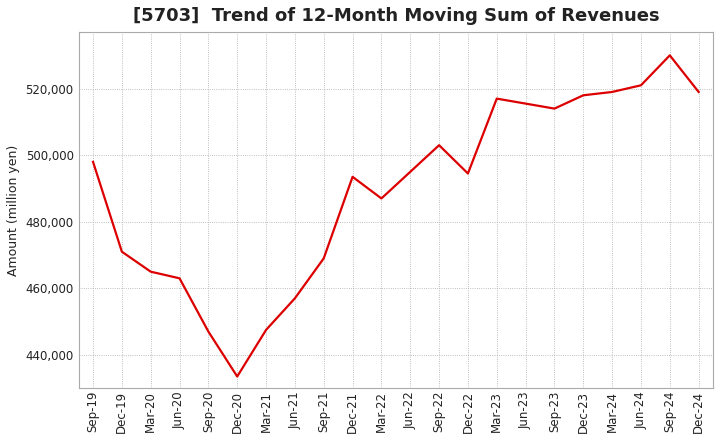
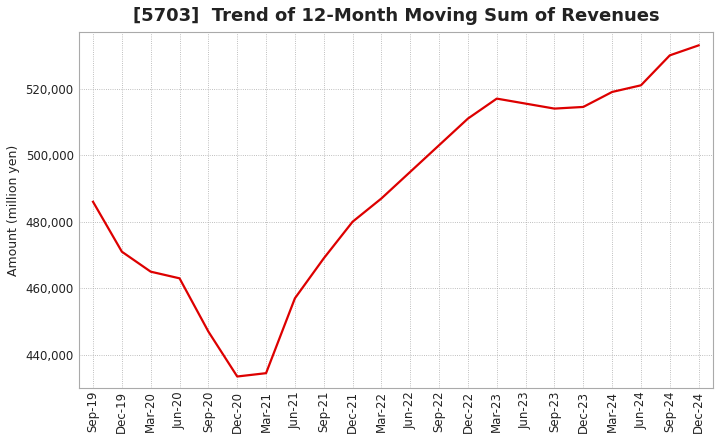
Sep-19: 498,000 -> 486,000
Mar-21: 447,500 -> 434,500
Dec-21: 493,500 -> 480,000
Dec-22: 494,500 -> 511,000
Dec-23: 518,000 -> 514,500
Dec-24: 519,000 -> 533,000
